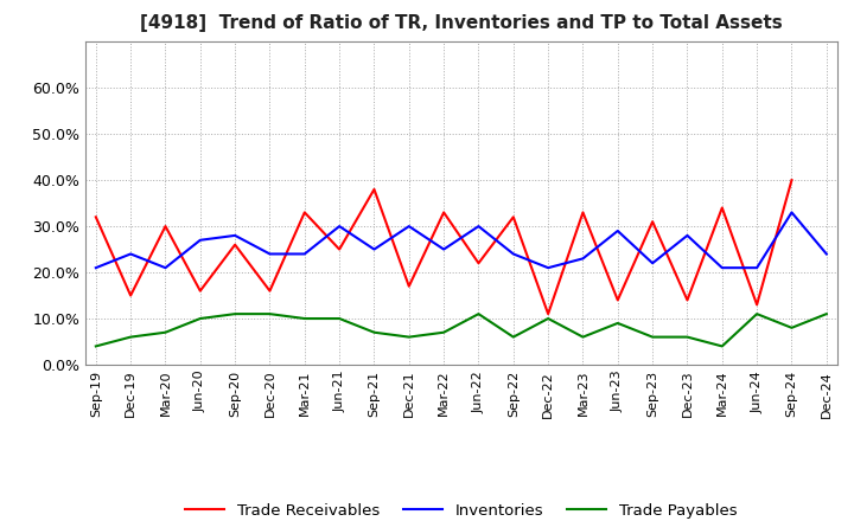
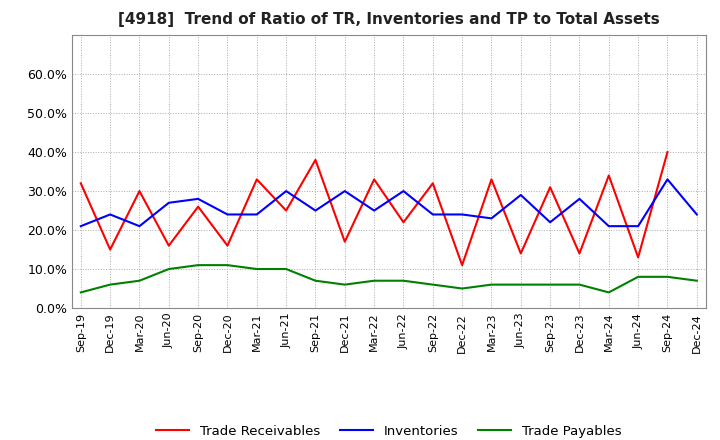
Trade Payables/Jun-22: 11% -> 7%
Inventories/Dec-22: 21% -> 24%
Trade Payables/Dec-22: 10% -> 5%
Trade Payables/Jun-23: 9% -> 6%
Trade Payables/Jun-24: 11% -> 8%
Trade Payables/Dec-24: 11% -> 7%
